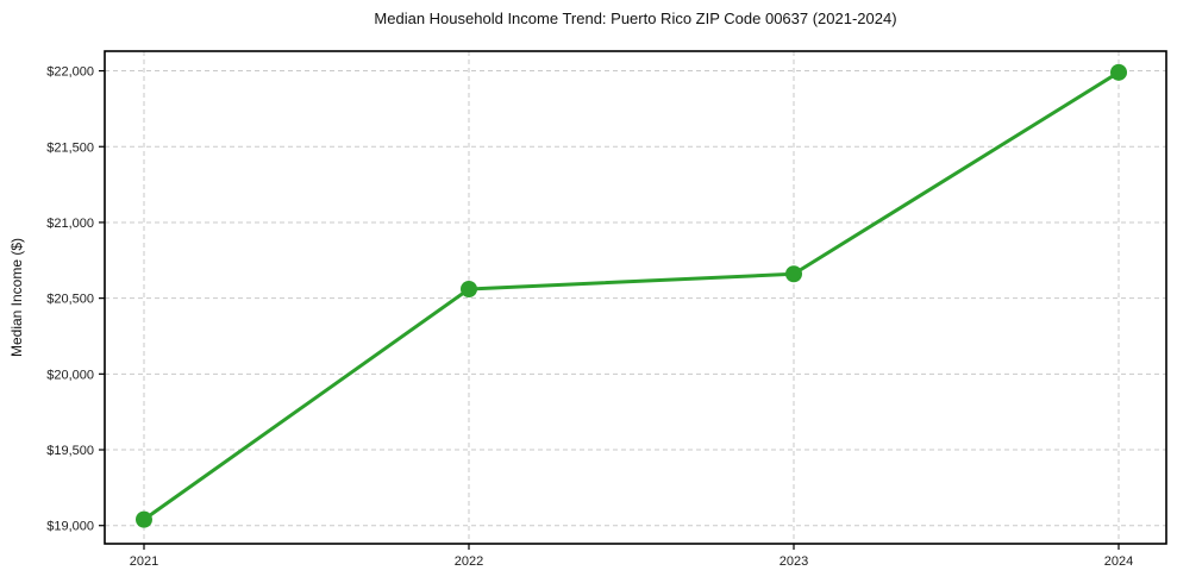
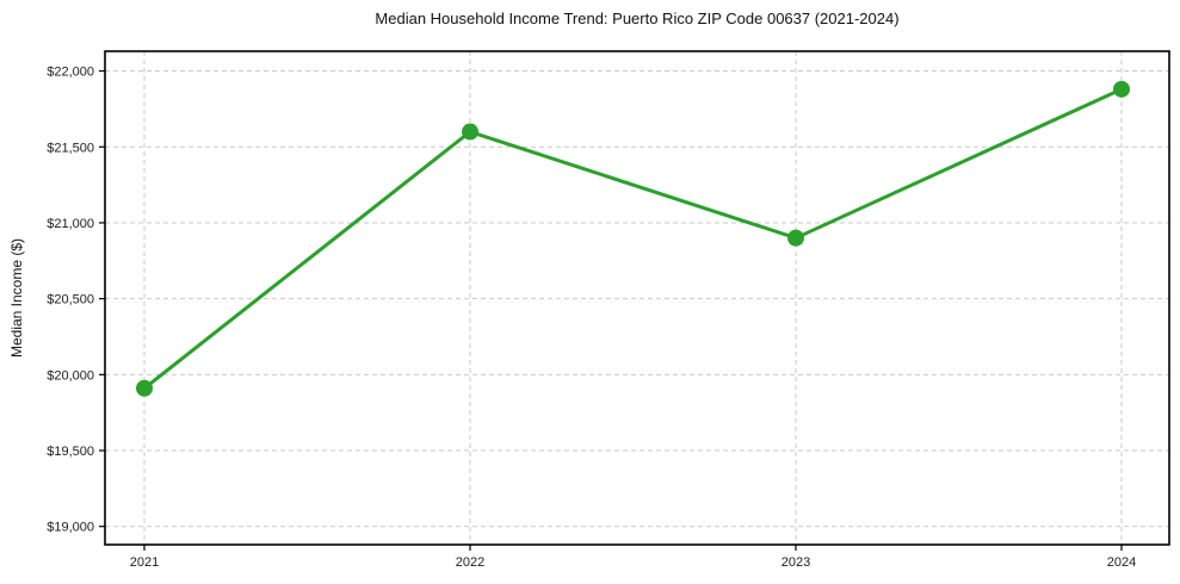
2021: $19040 -> $19910
2022: $20560 -> $21600
2023: $20660 -> $20900
2024: $21990 -> $21880
